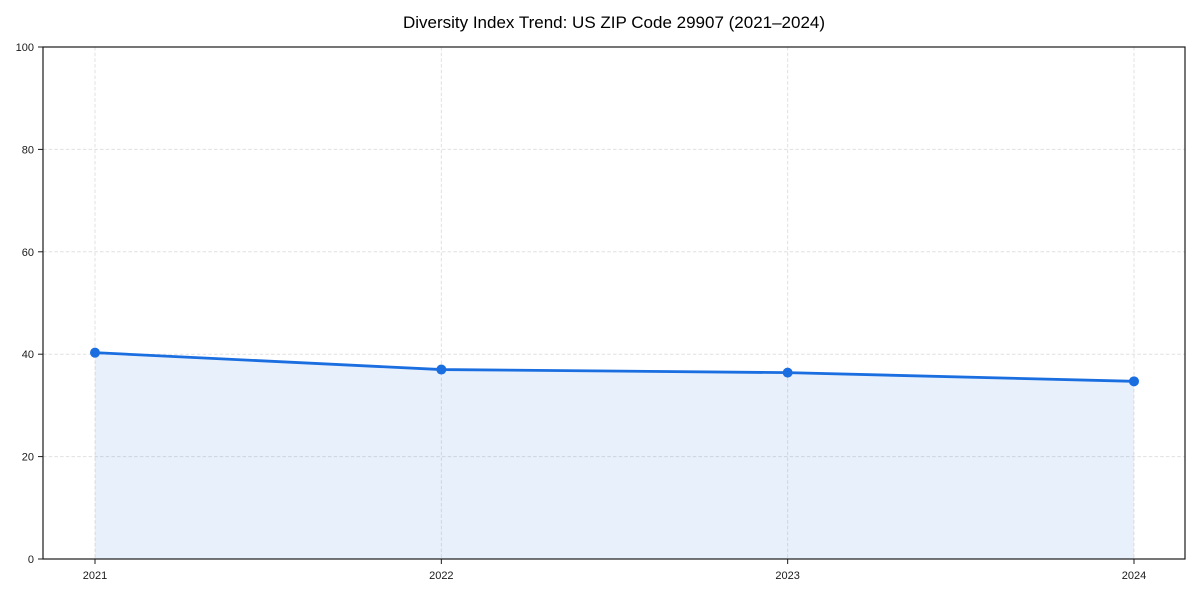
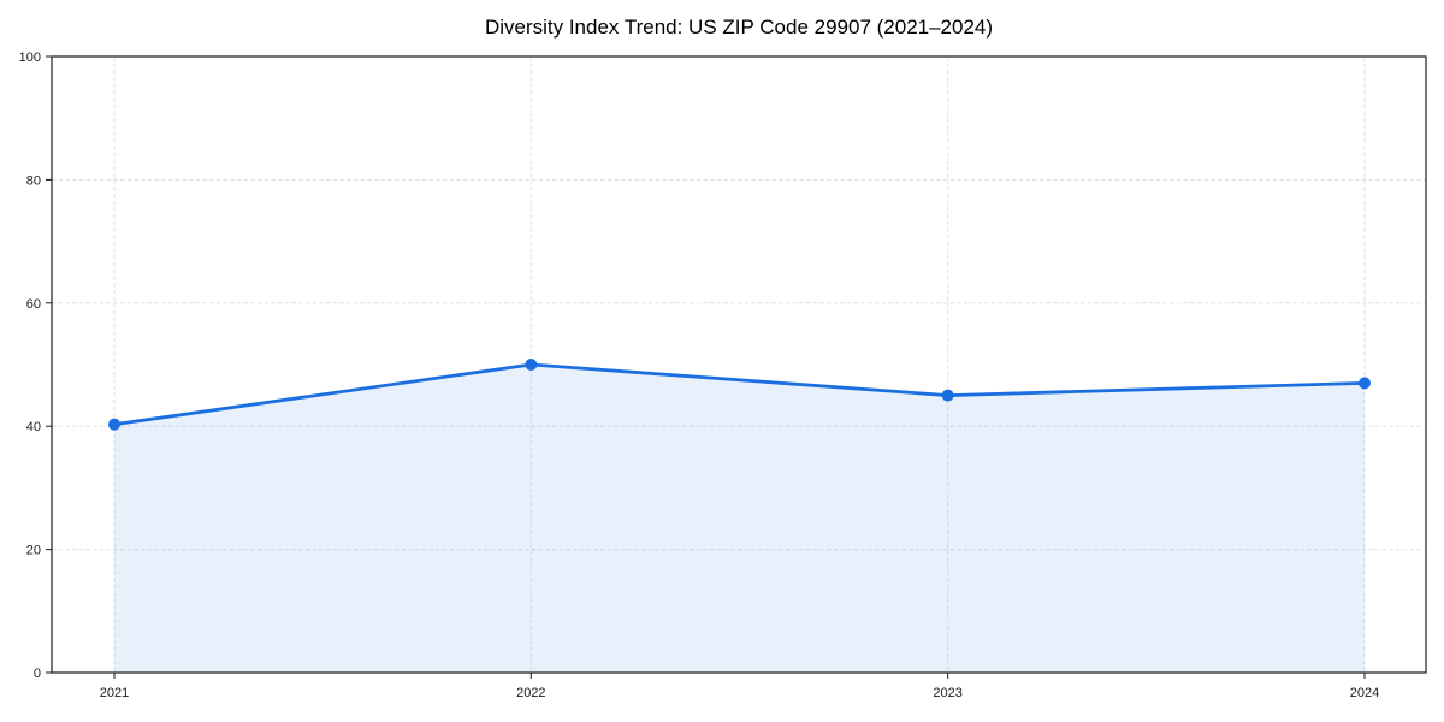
2022: 37 -> 50
2023: 36 -> 45
2024: 35 -> 47
